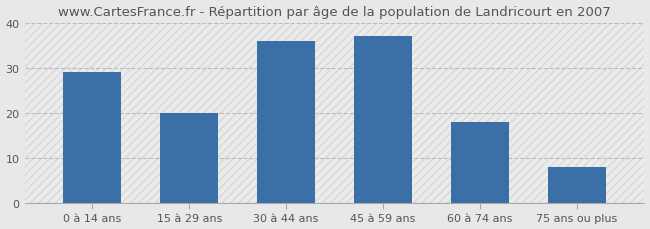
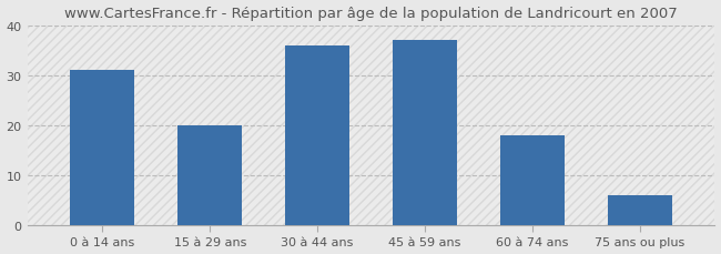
0 à 14 ans: 29 -> 31
75 ans ou plus: 8 -> 6
